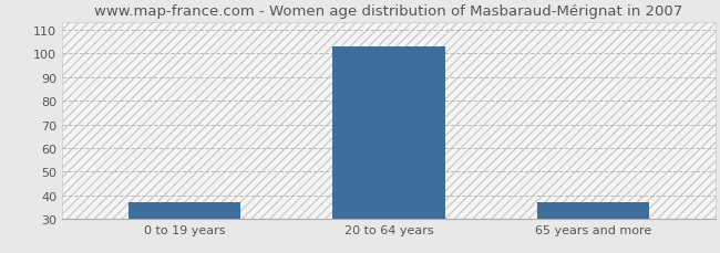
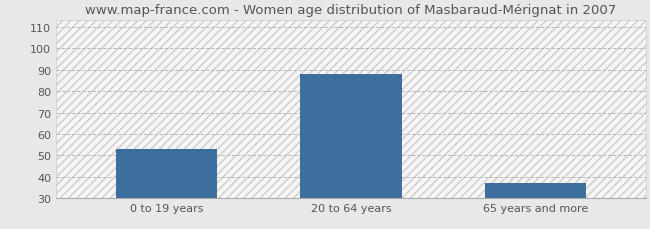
0 to 19 years: 37 -> 53
20 to 64 years: 103 -> 88
